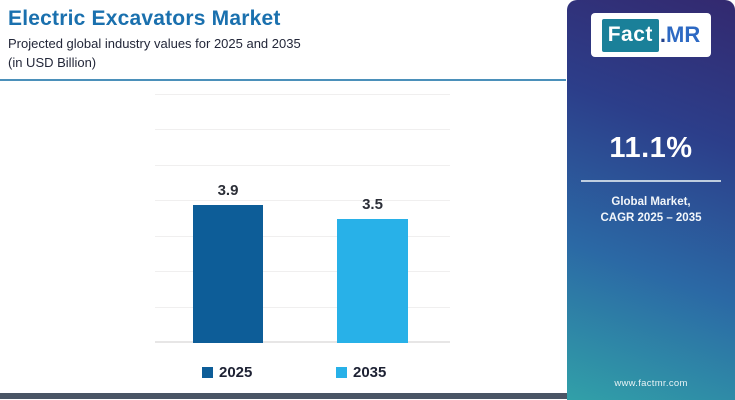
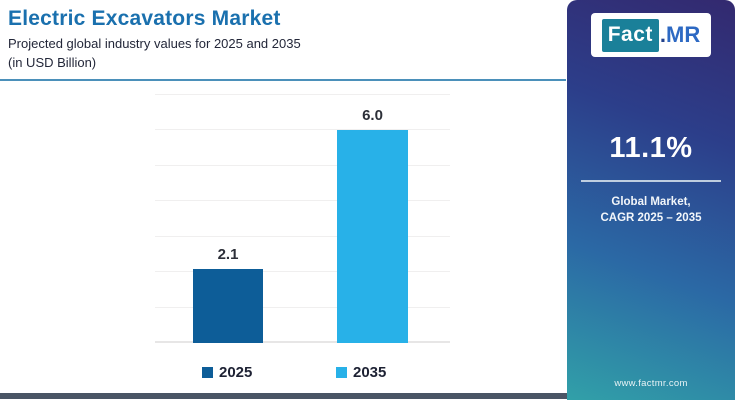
2025: 3.9 -> 2.1
2035: 3.5 -> 6.0
